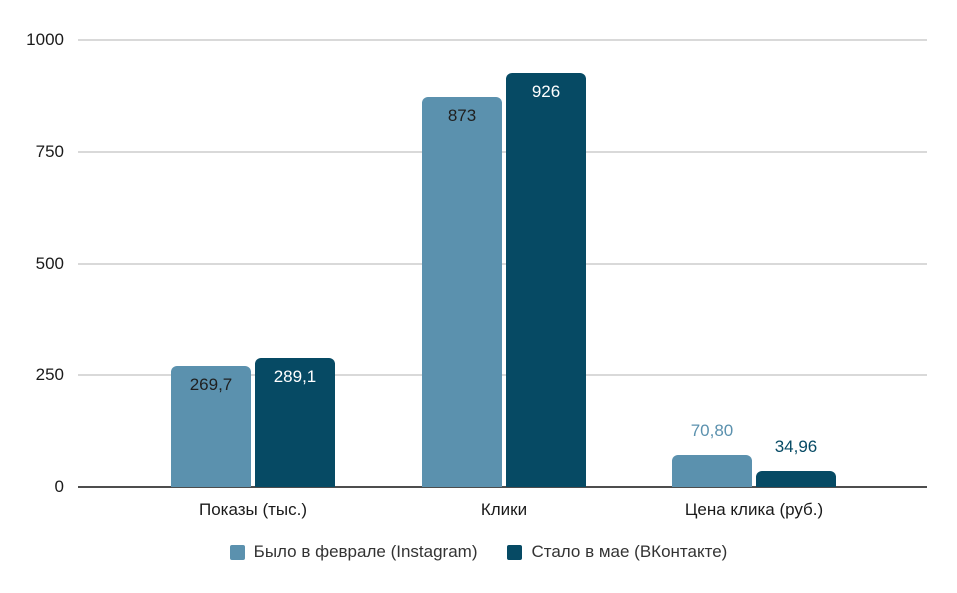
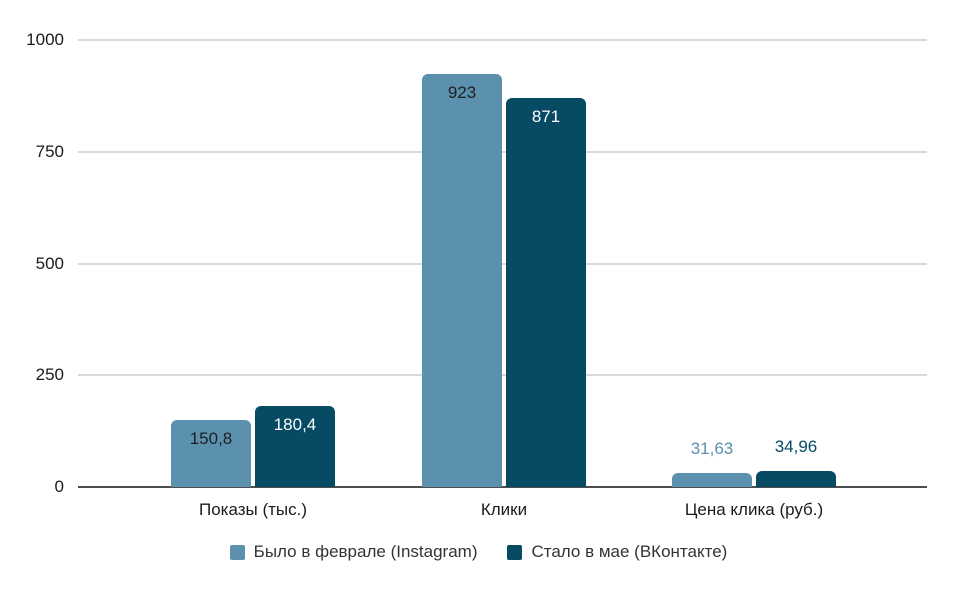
Было в феврале (Instagram)/Показы (тыс.): 269,7 -> 150,8
Стало в мае (ВКонтакте)/Показы (тыс.): 289,1 -> 180,4
Было в феврале (Instagram)/Клики: 873 -> 923
Стало в мае (ВКонтакте)/Клики: 926 -> 871
Было в феврале (Instagram)/Цена клика (руб.): 70,80 -> 31,63
